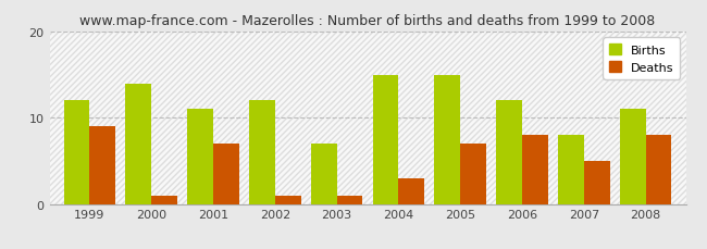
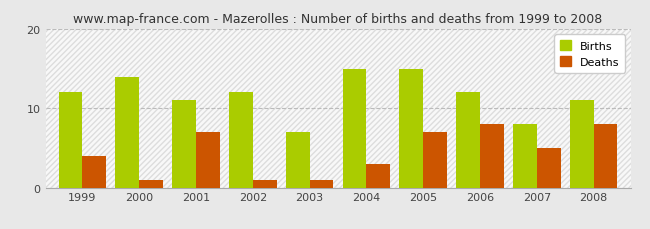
Deaths/1999: 9 -> 4
